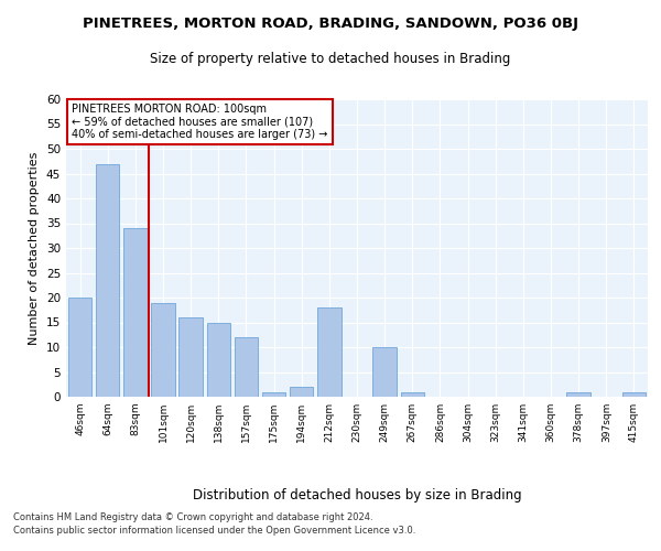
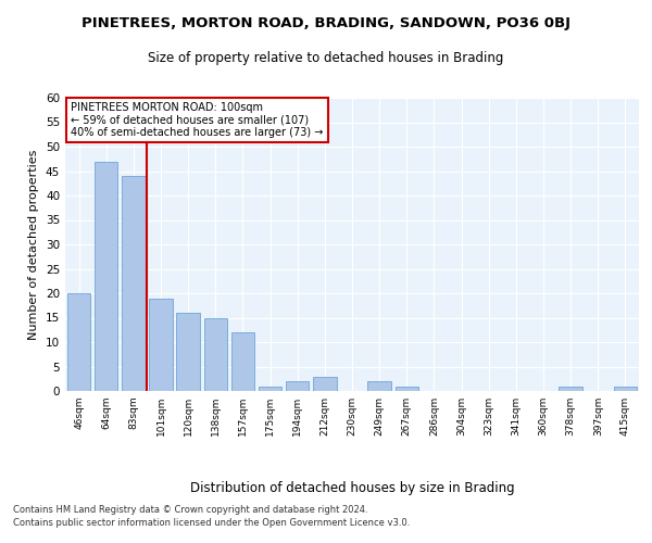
83sqm: 34 -> 44
212sqm: 18 -> 3
249sqm: 10 -> 2
